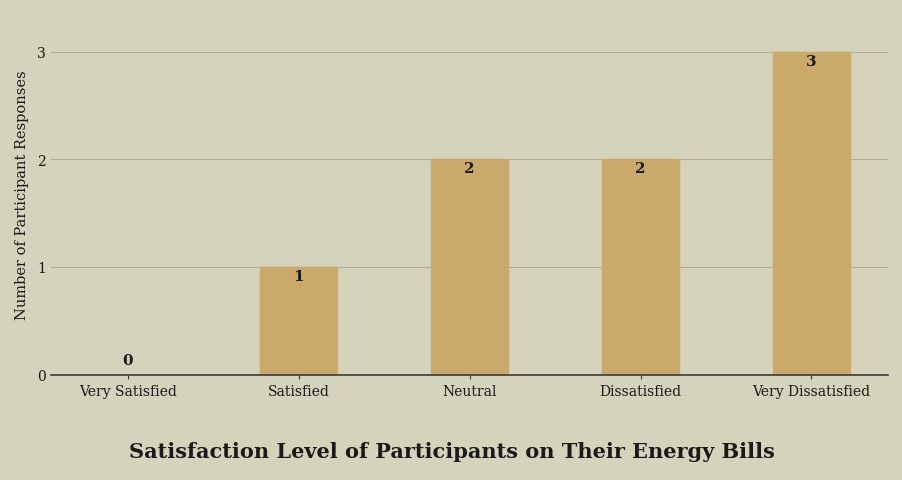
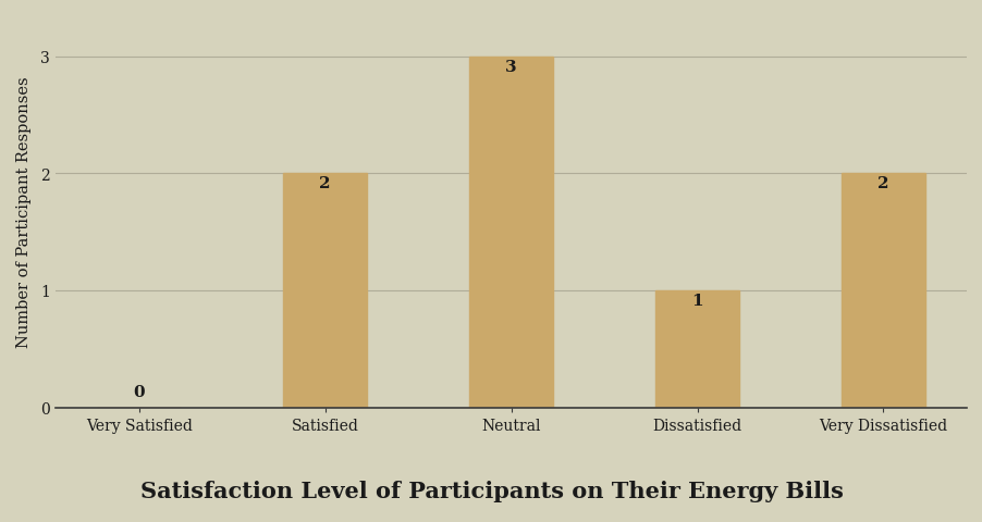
Satisfied: 1 -> 2
Neutral: 2 -> 3
Dissatisfied: 2 -> 1
Very Dissatisfied: 3 -> 2
